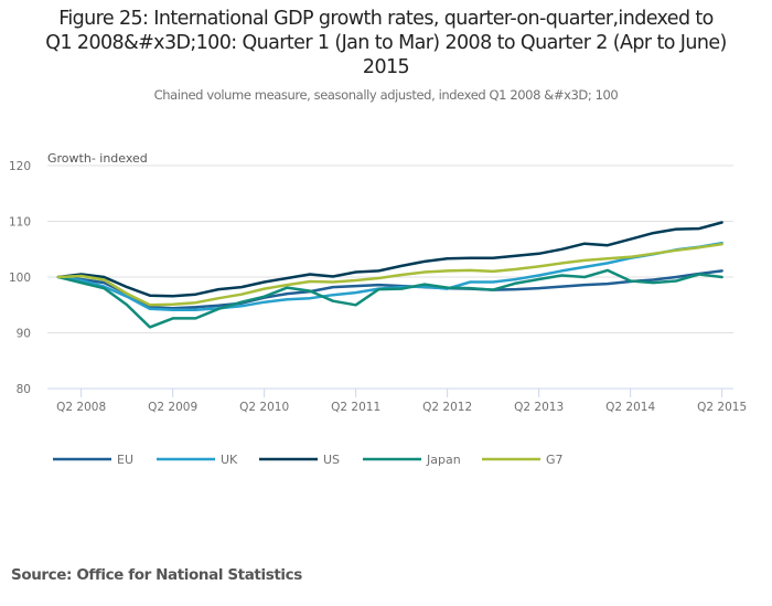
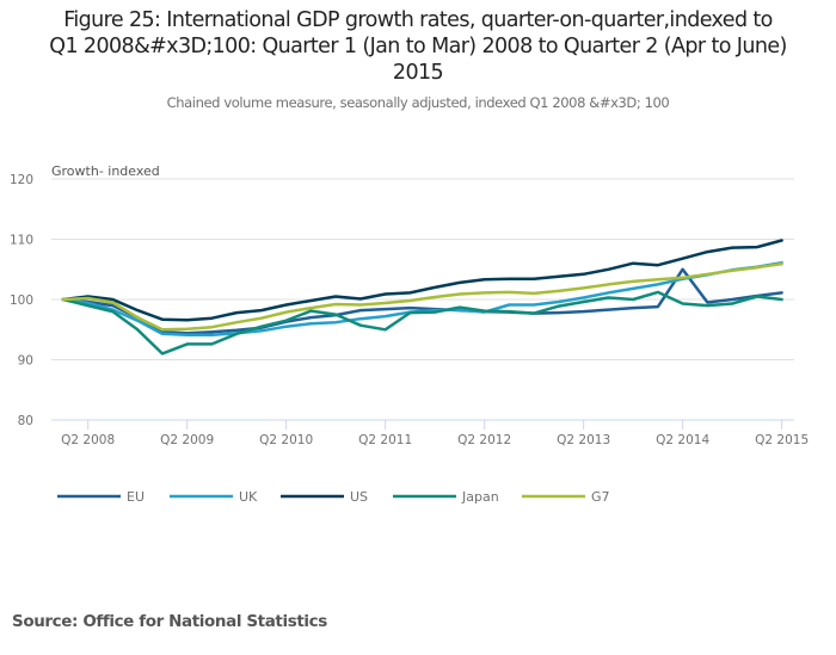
EU/Q2 2014: 99 -> 105
